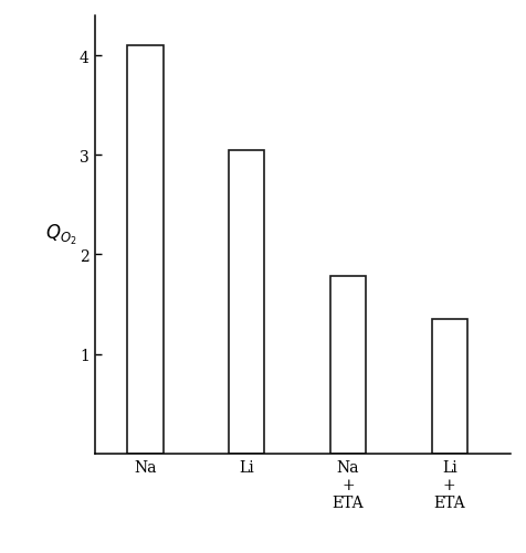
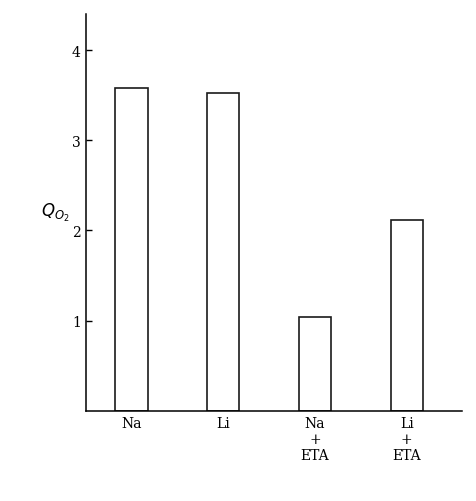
Na: 4.10 -> 3.58
Li: 3.05 -> 3.52
Na + ETA: 1.78 -> 1.04
Li + ETA: 1.35 -> 2.12
